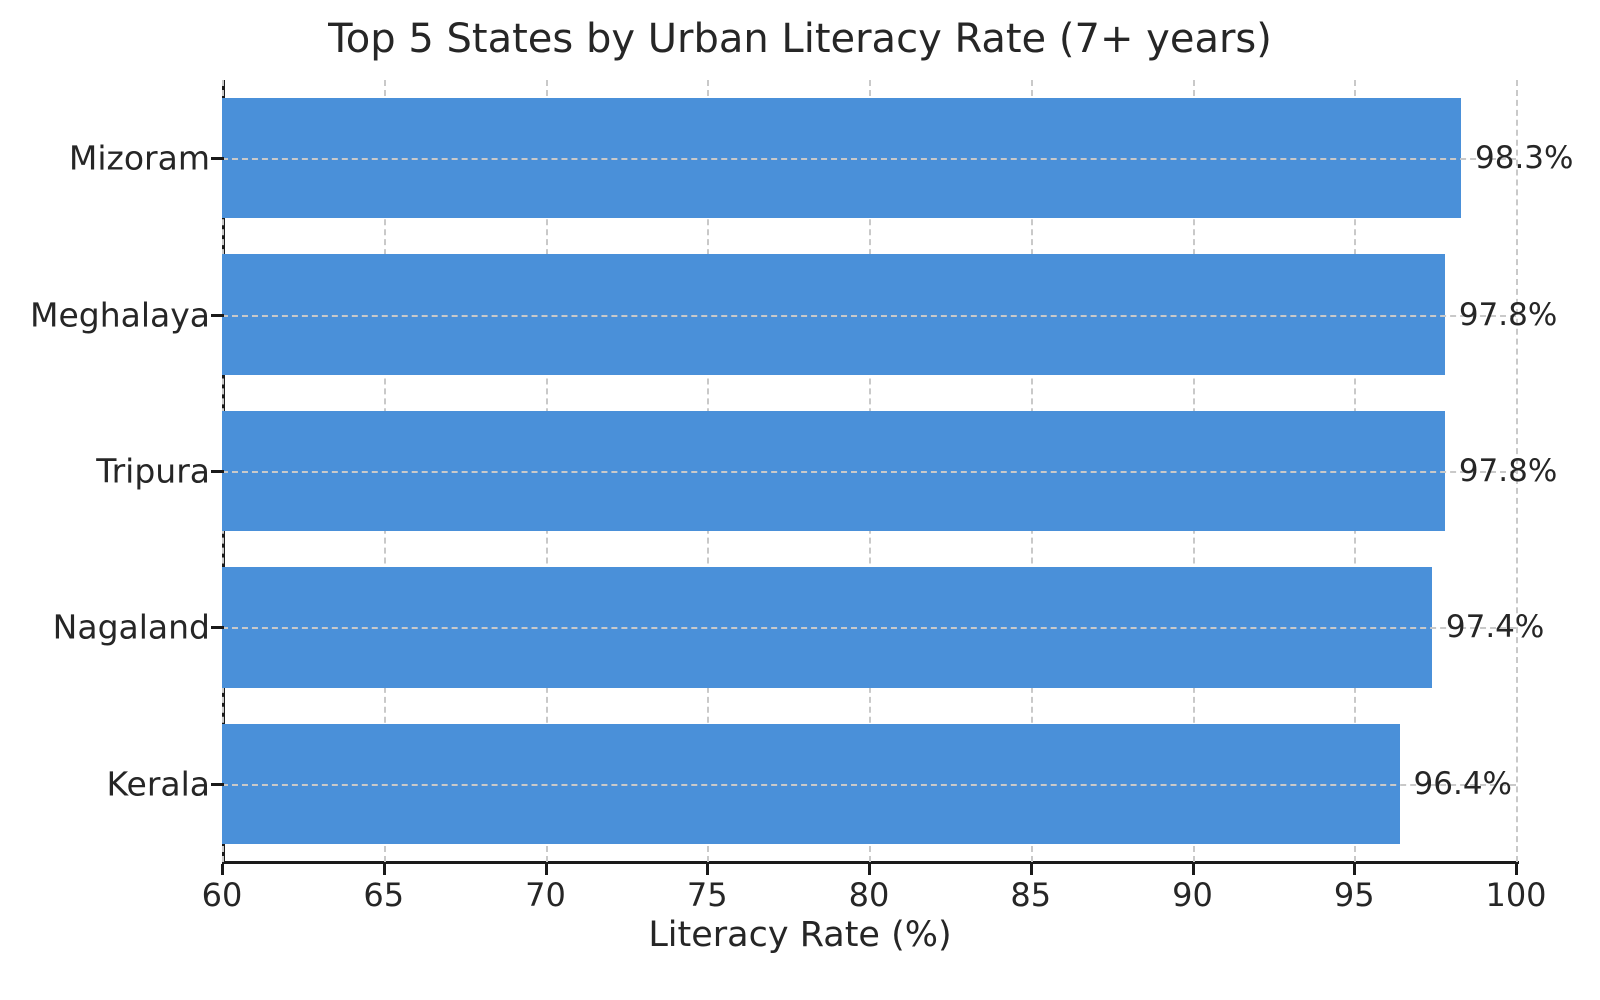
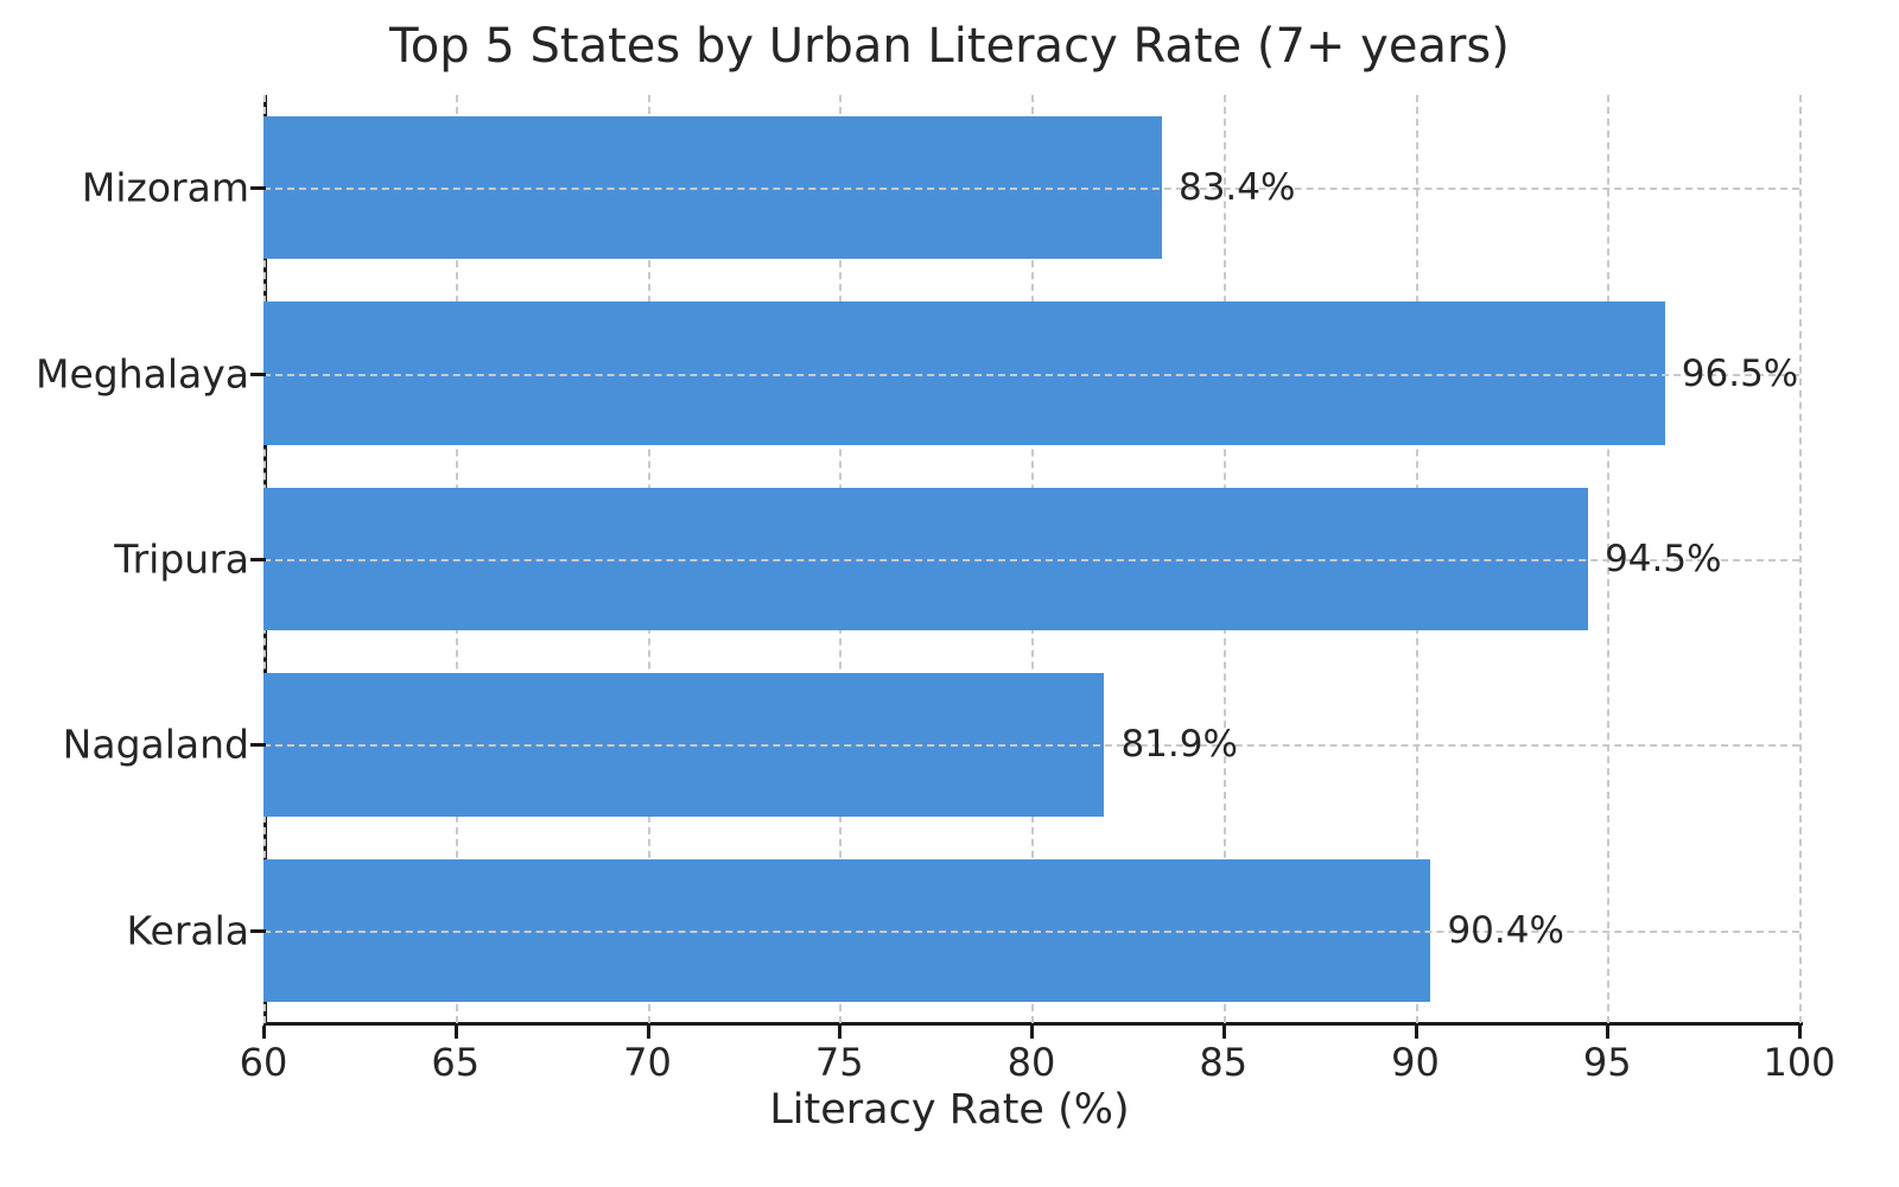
Mizoram: 98.3% -> 83.4%
Meghalaya: 97.8% -> 96.5%
Tripura: 97.8% -> 94.5%
Nagaland: 97.4% -> 81.9%
Kerala: 96.4% -> 90.4%
